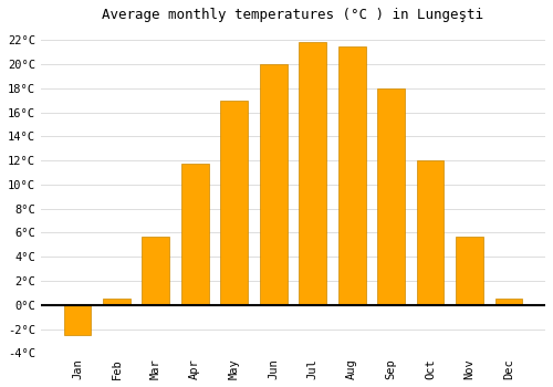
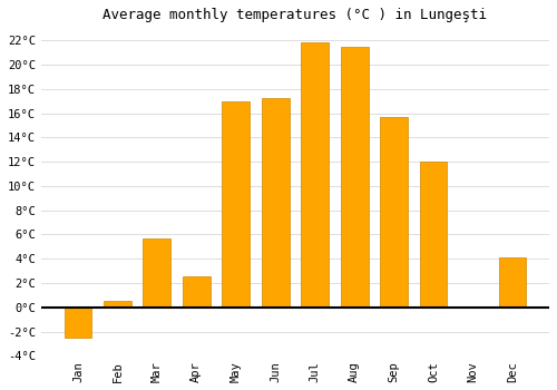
Apr: 11.7°C -> 2.6°C
Jun: 20.0°C -> 17.2°C
Sep: 18.0°C -> 15.7°C
Nov: 5.7°C -> 0.1°C
Dec: 0.5°C -> 4.1°C
